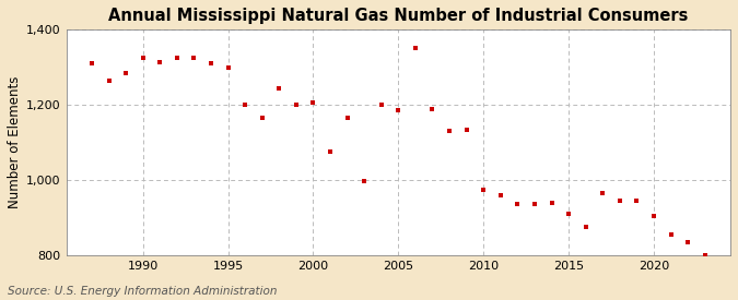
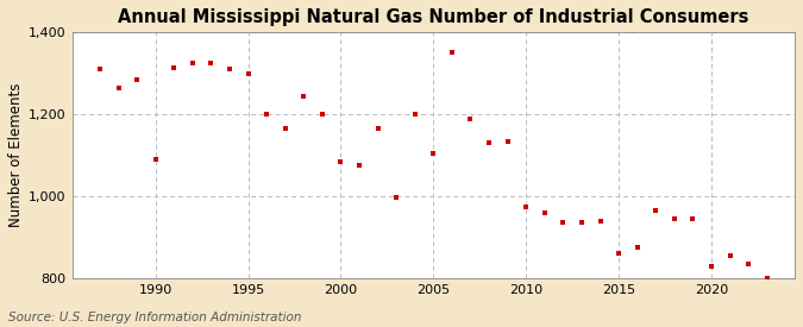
1990: 1,325 -> 1,090
2000: 1,205 -> 1,085
2005: 1,185 -> 1,105
2015: 910 -> 860
2020: 905 -> 830
